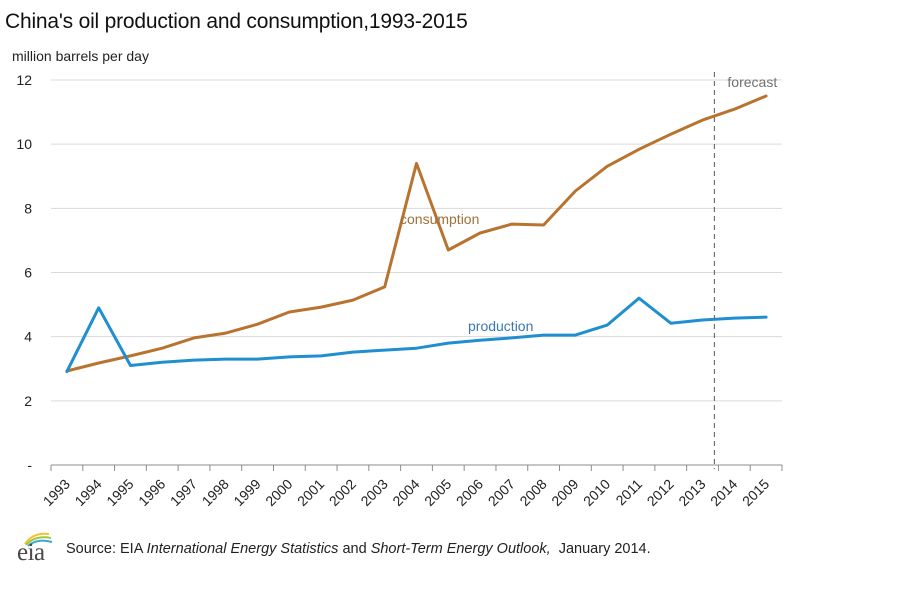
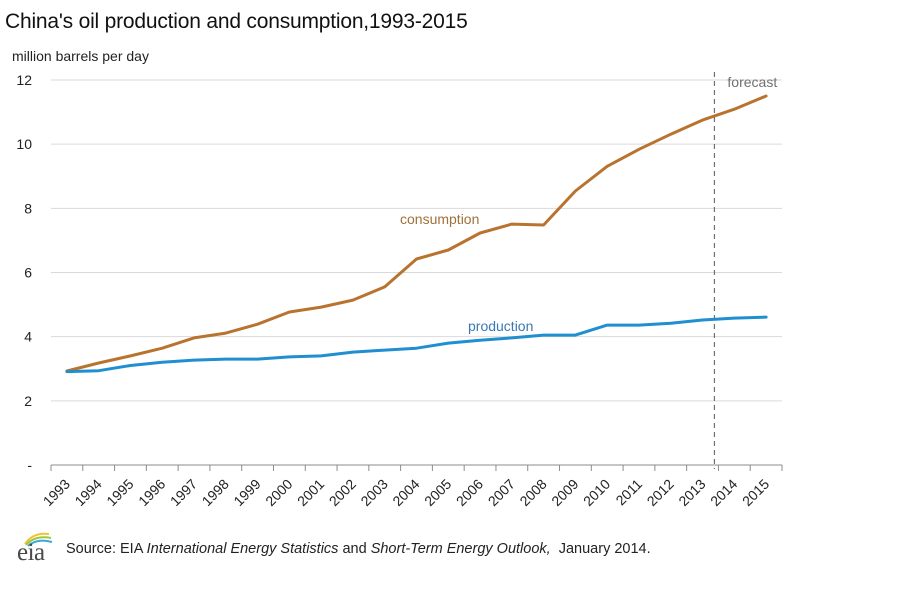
production/1994: 4.9 -> 2.9
consumption/2004: 9.4 -> 6.4
production/2011: 5.2 -> 4.4
